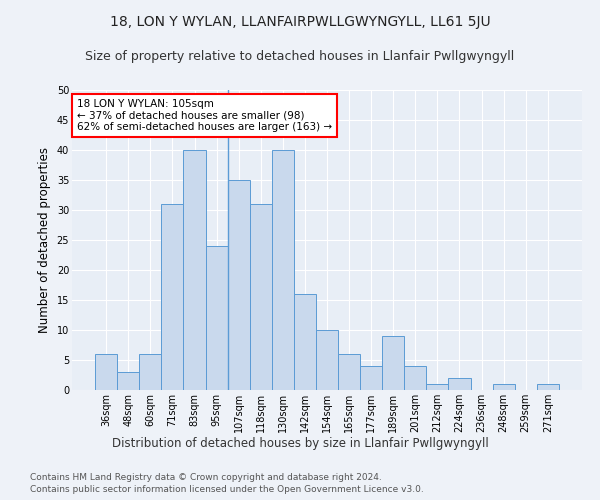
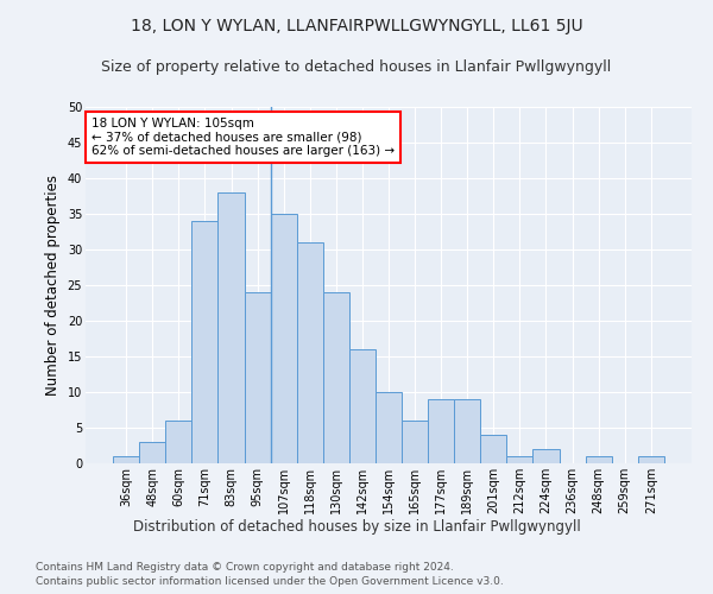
36sqm: 6 -> 1
71sqm: 31 -> 34
83sqm: 40 -> 38
130sqm: 40 -> 24
177sqm: 4 -> 9
